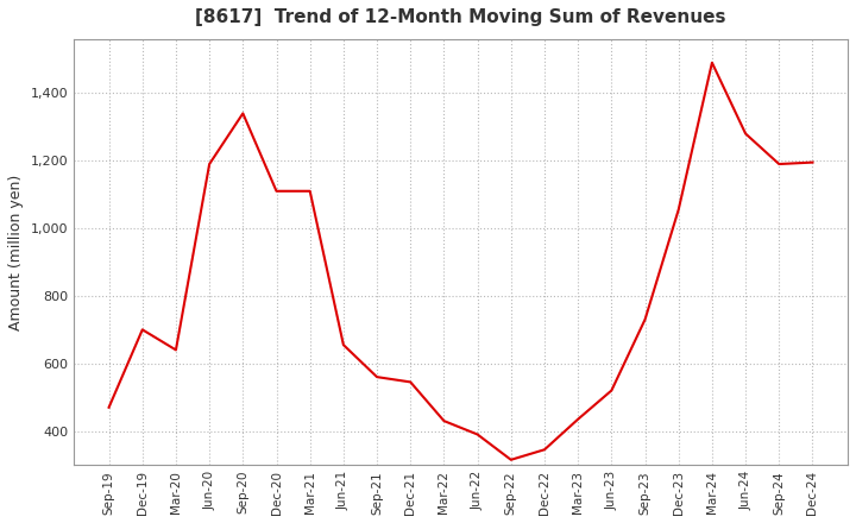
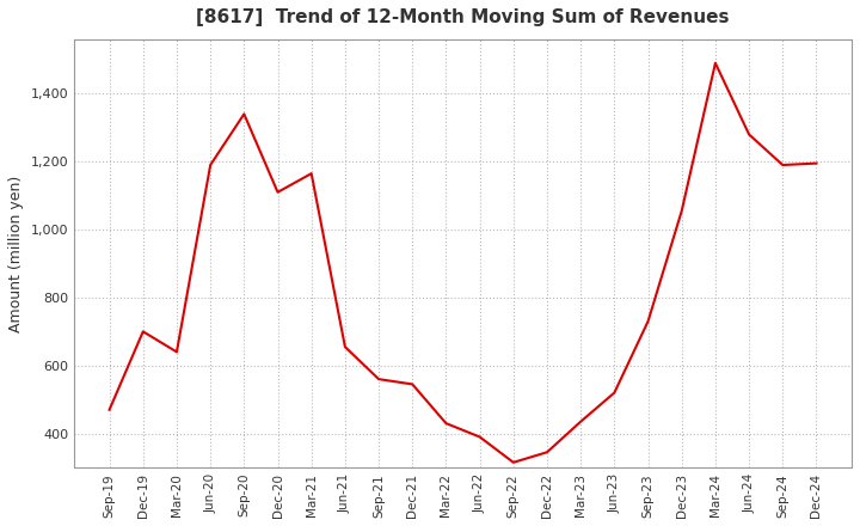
Mar-21: 1,110 -> 1,165
